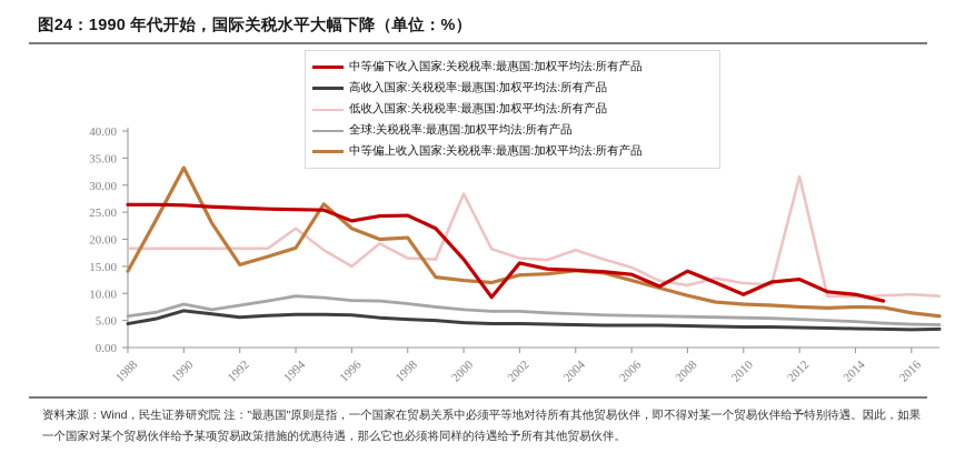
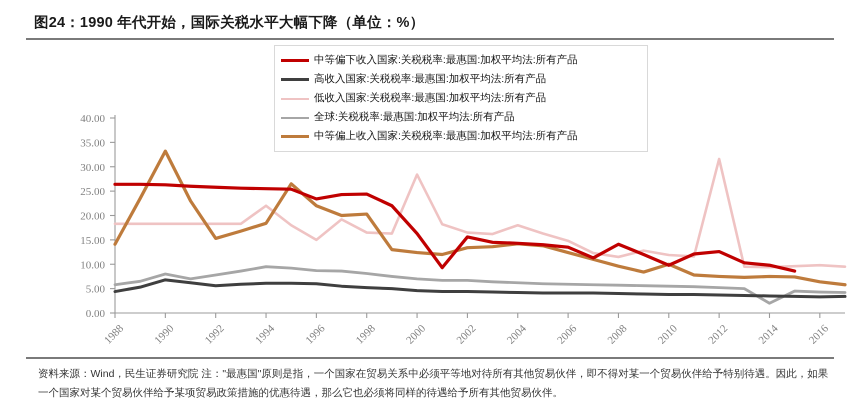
中等偏上收入国家:关税税率:最惠国:加权平均法:所有产品/2010: 8 -> 10
全球:关税税率:最惠国:加权平均法:所有产品/2014: 5 -> 2
